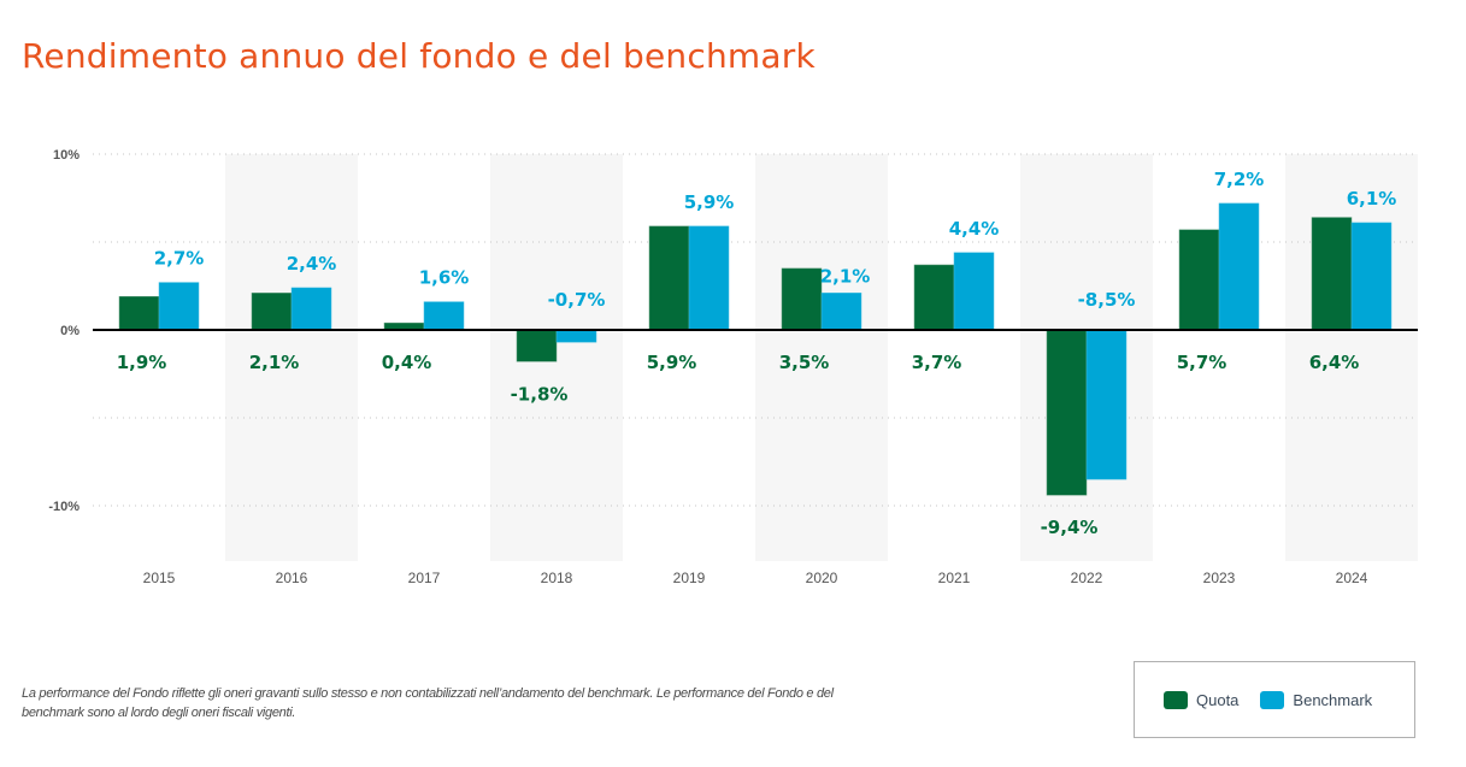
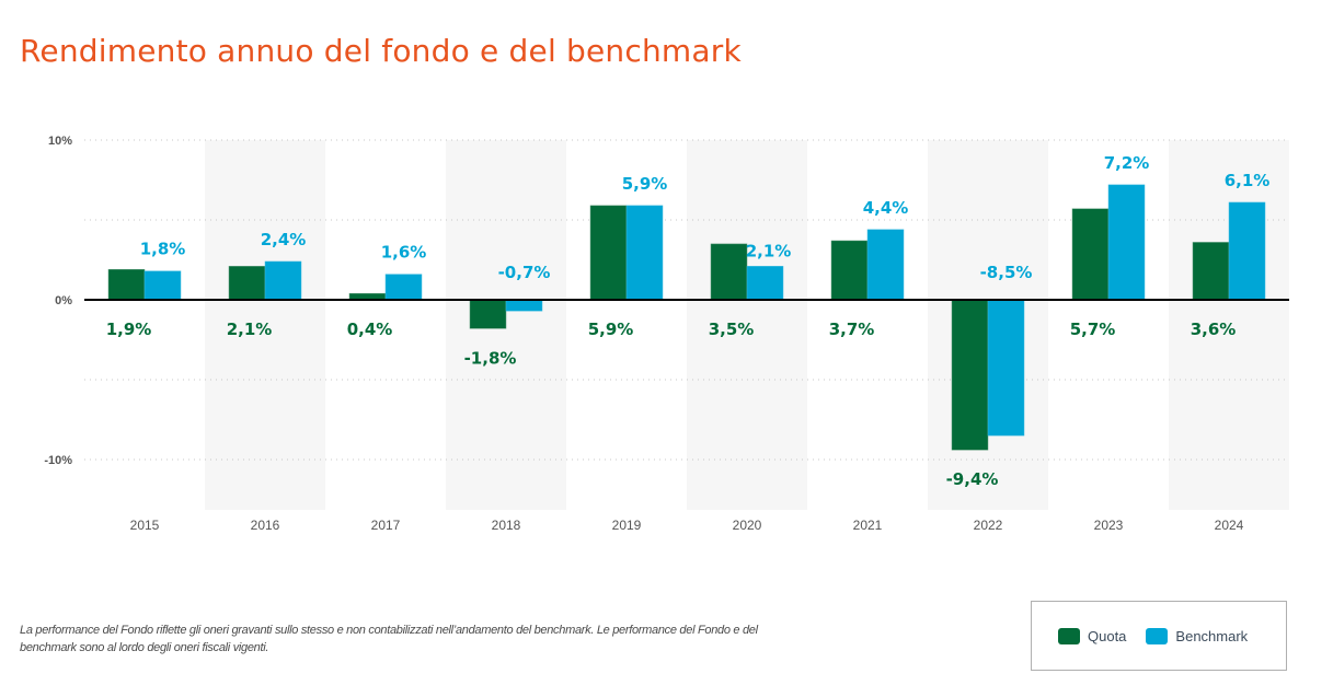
Benchmark/2015: 2,7% -> 1,8%
Quota/2024: 6,4% -> 3,6%
